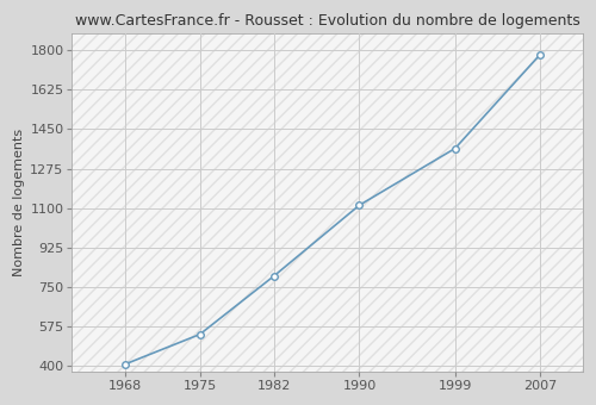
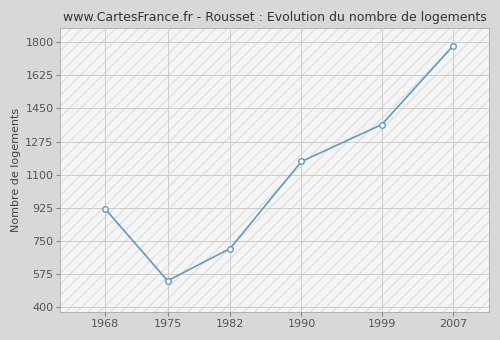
1968: 410 -> 920
1982: 800 -> 710
1990: 1110 -> 1170
